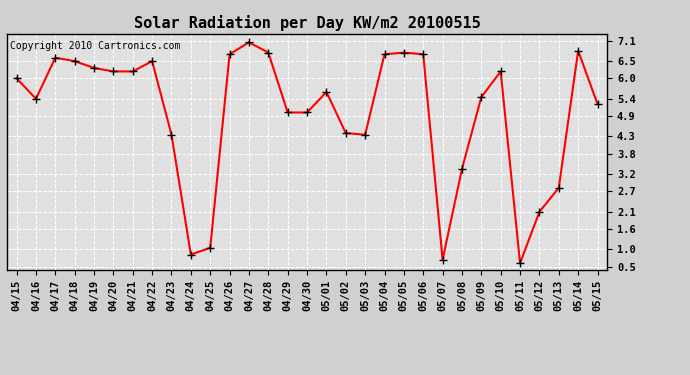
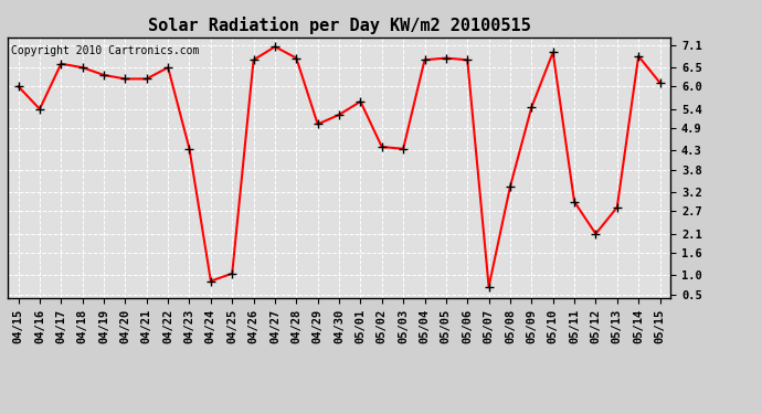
04/30: 5.00 -> 5.25
05/10: 6.20 -> 6.90
05/11: 0.60 -> 2.95
05/15: 5.25 -> 6.10
